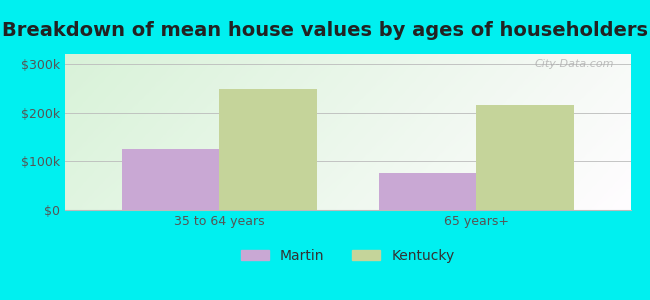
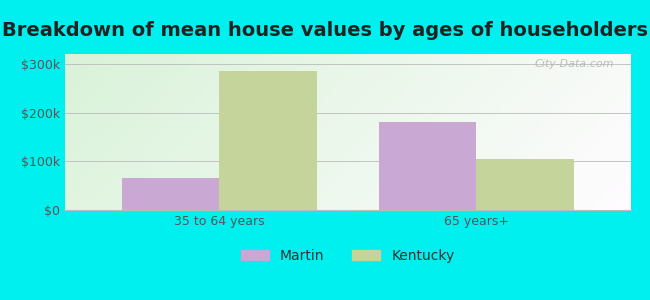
Martin/35 to 64 years: $125k -> $65k
Kentucky/35 to 64 years: $248k -> $285k
Martin/65 years+: $75k -> $180k
Kentucky/65 years+: $215k -> $105k
